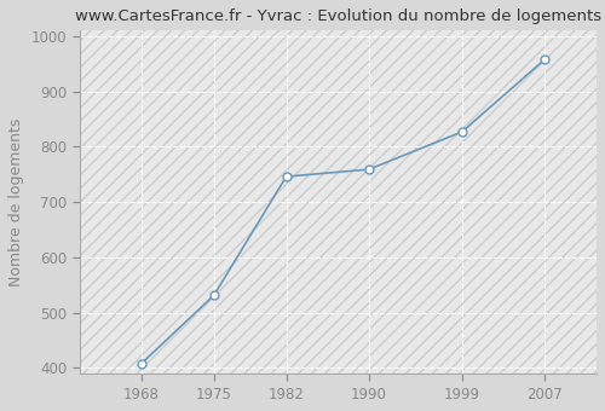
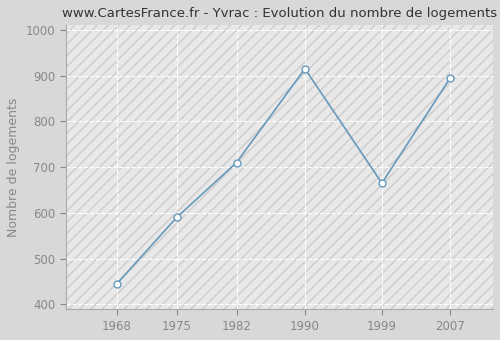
1968: 408 -> 445
1975: 531 -> 590
1982: 746 -> 710
1990: 759 -> 915
1999: 827 -> 665
2007: 958 -> 895
